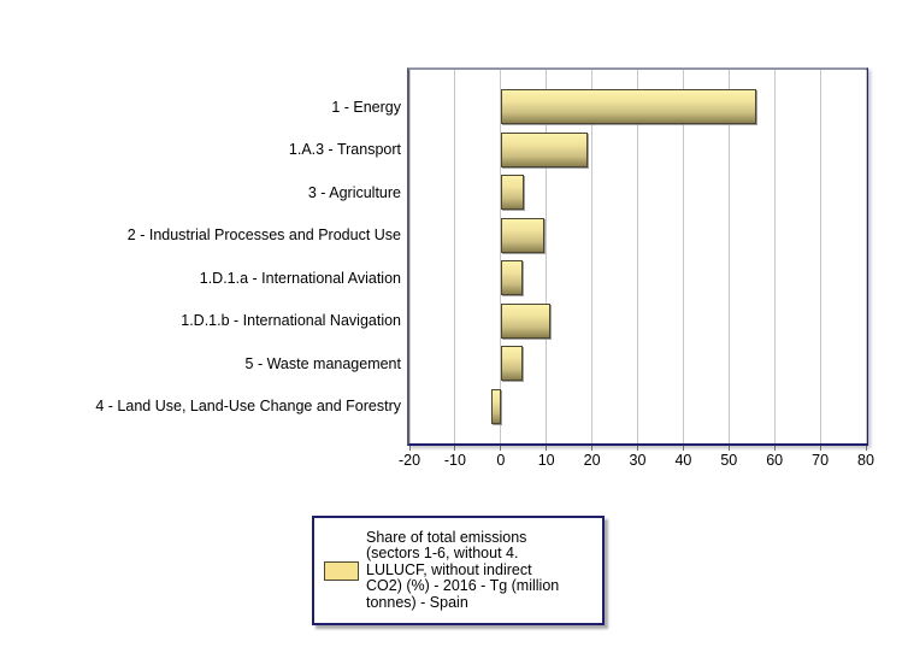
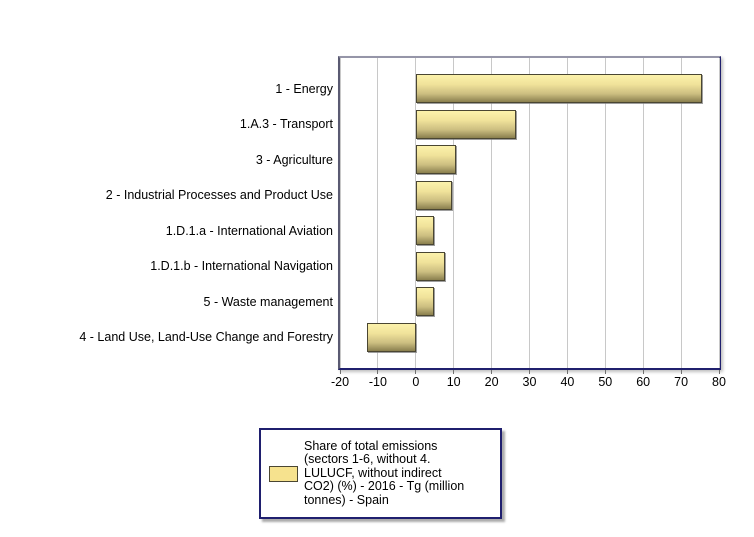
1 - Energy: 56 -> 75
1.A.3 - Transport: 19 -> 26
3 - Agriculture: 5 -> 11
1.D.1.b - International Navigation: 11 -> 8
4 - Land Use, Land-Use Change and Forestry: -2 -> -13
